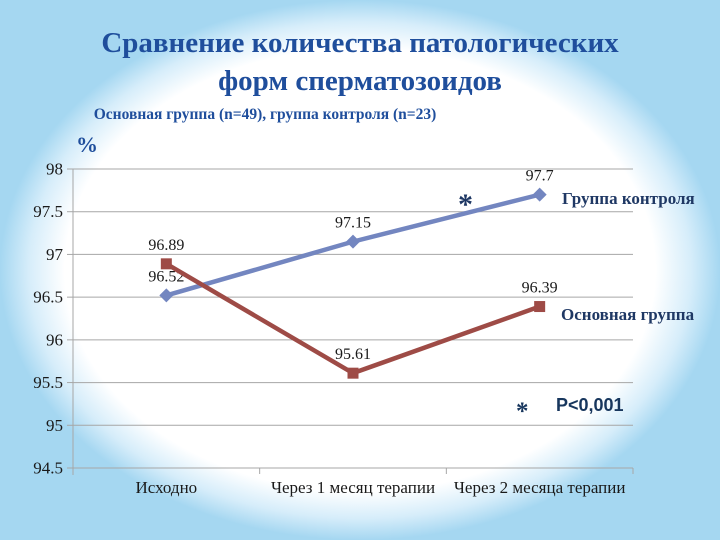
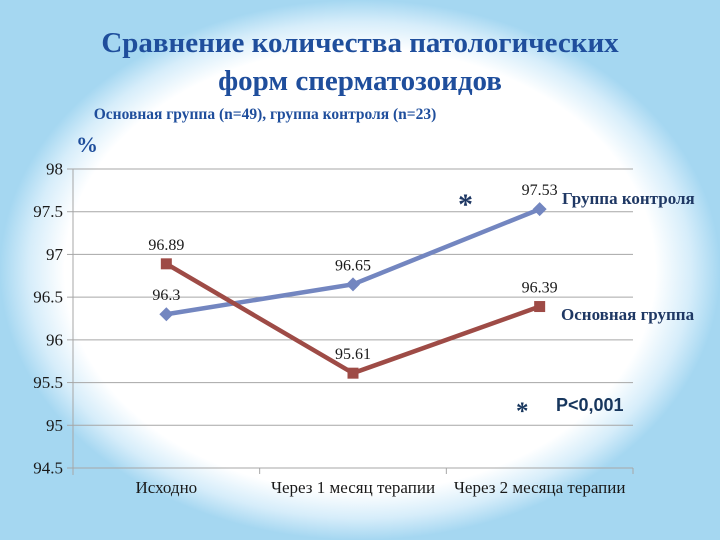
Группа контроля/Исходно: 96.52 -> 96.3
Группа контроля/Через 1 месяц терапии: 97.15 -> 96.65
Группа контроля/Через 2 месяца терапии: 97.7 -> 97.53
